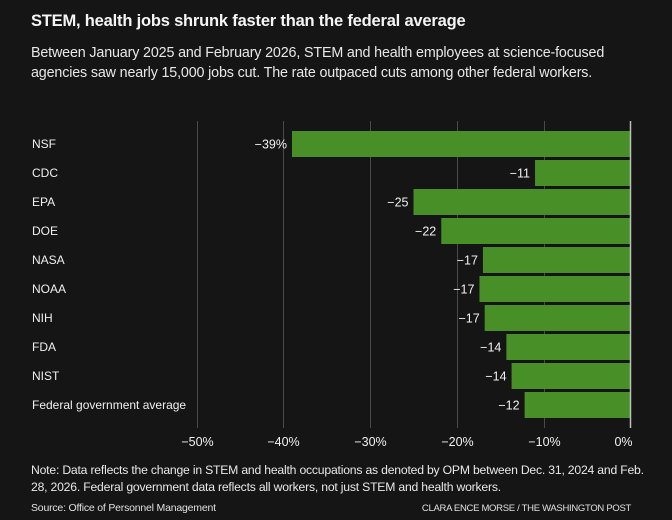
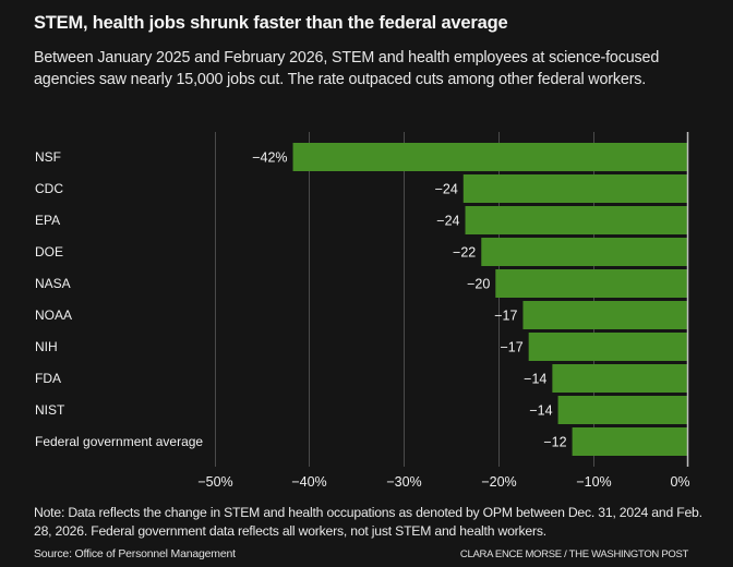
NSF: −39% -> −42%
CDC: −11 -> −24
EPA: −25 -> −24
NASA: −17 -> −20
